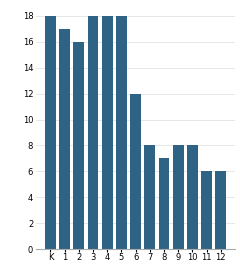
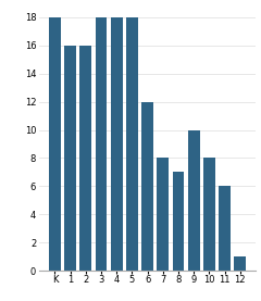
1: 17 -> 16
9: 8 -> 10
12: 6 -> 1
